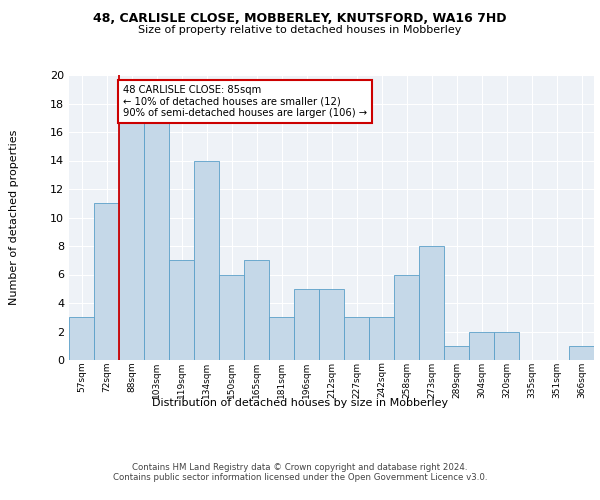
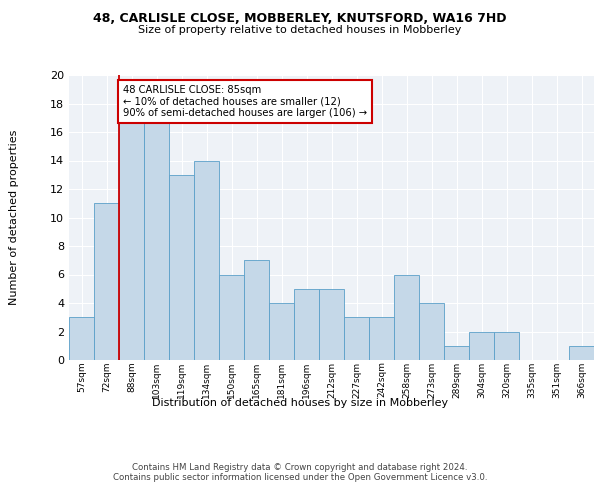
119sqm: 7 -> 13
181sqm: 3 -> 4
273sqm: 8 -> 4
